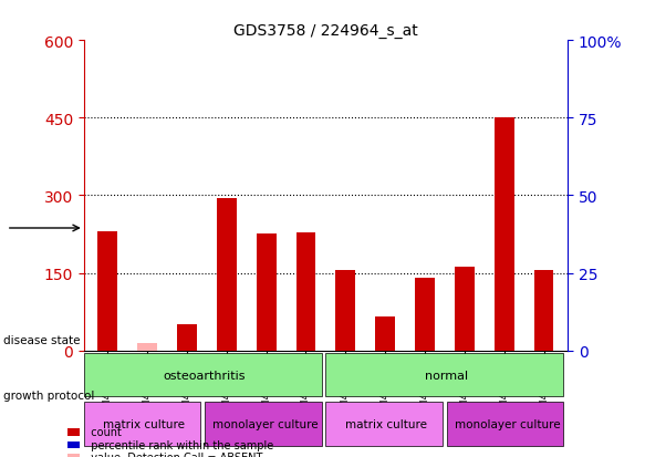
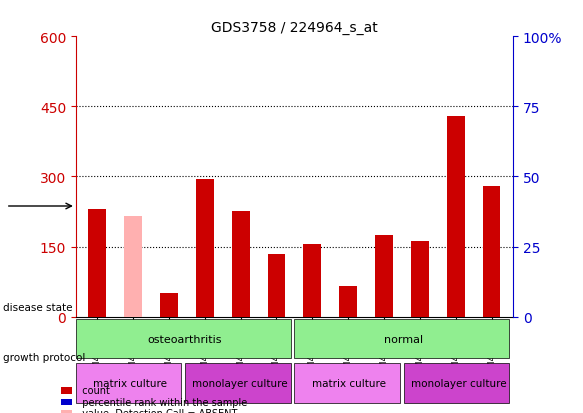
GSM413850: 15 -> 215
GSM413845: 228 -> 135
GSM413848: 140 -> 175
GSM413841: 450 -> 430
GSM413842: 155 -> 280
